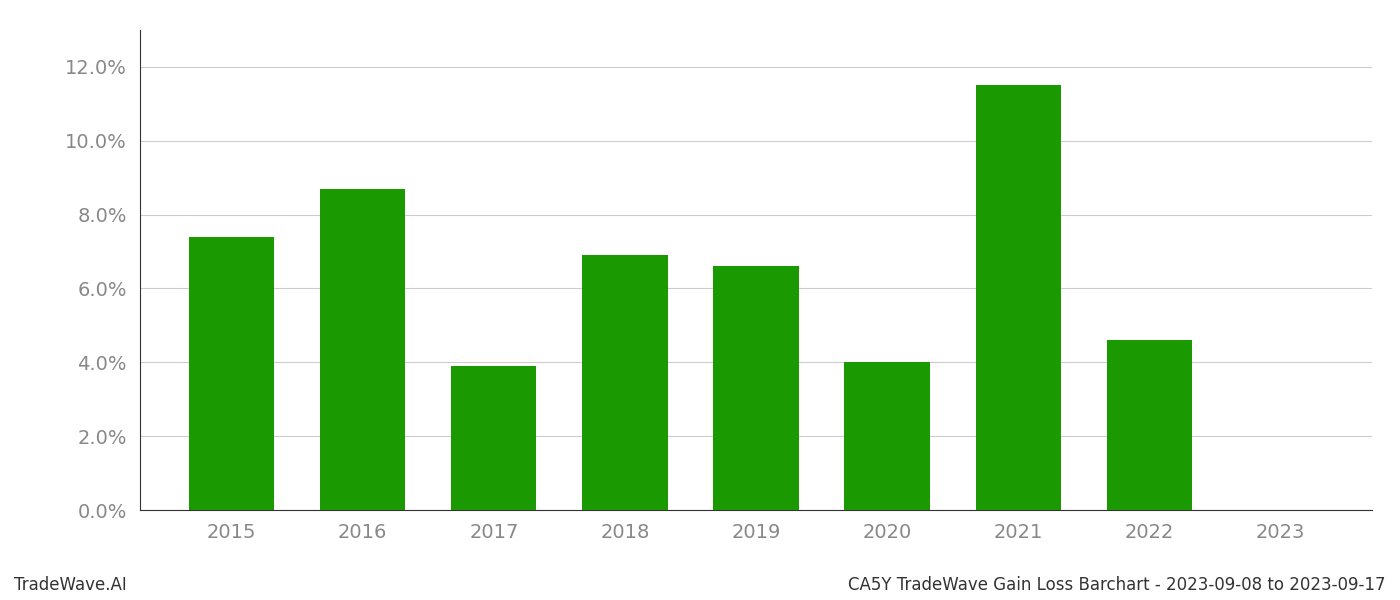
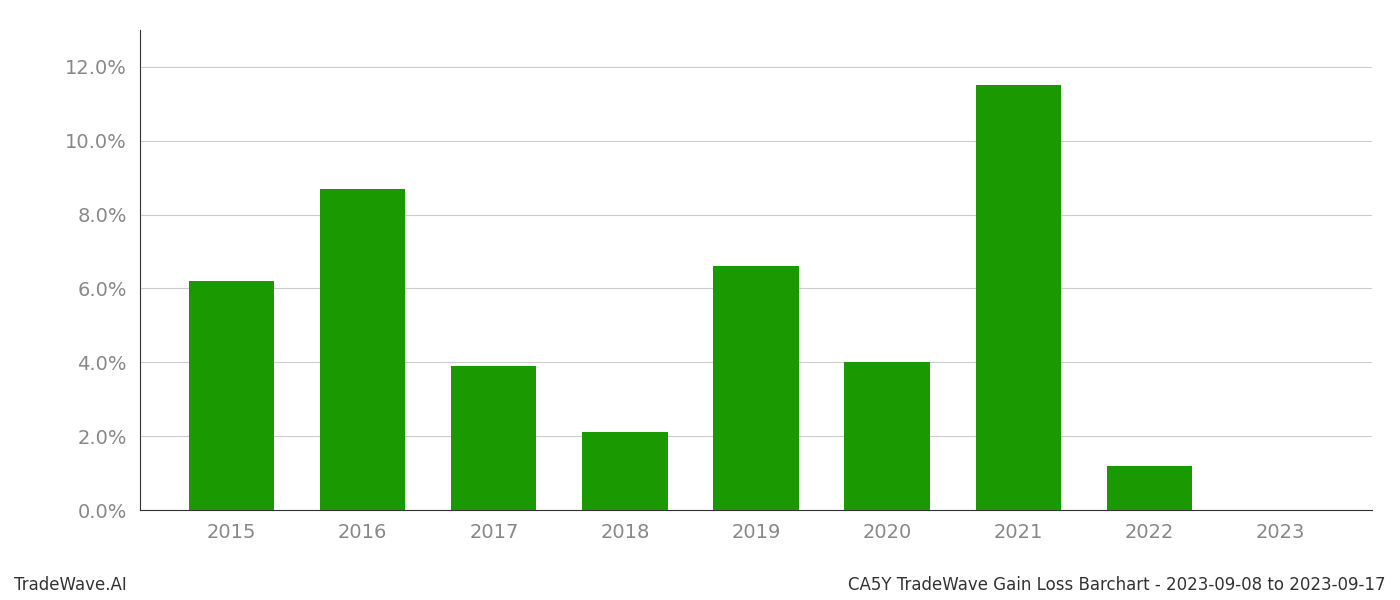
2015: 7.4% -> 6.2%
2018: 6.9% -> 2.1%
2022: 4.6% -> 1.2%
